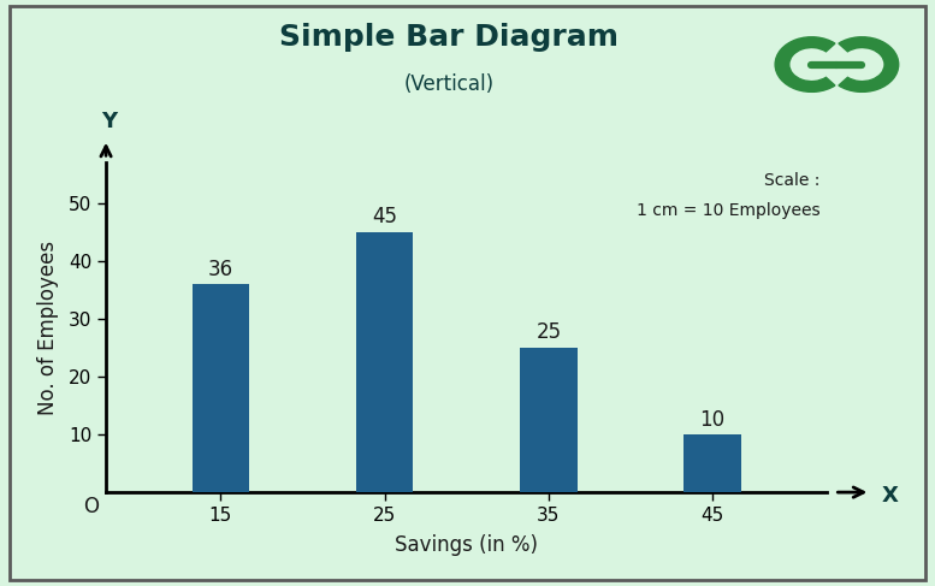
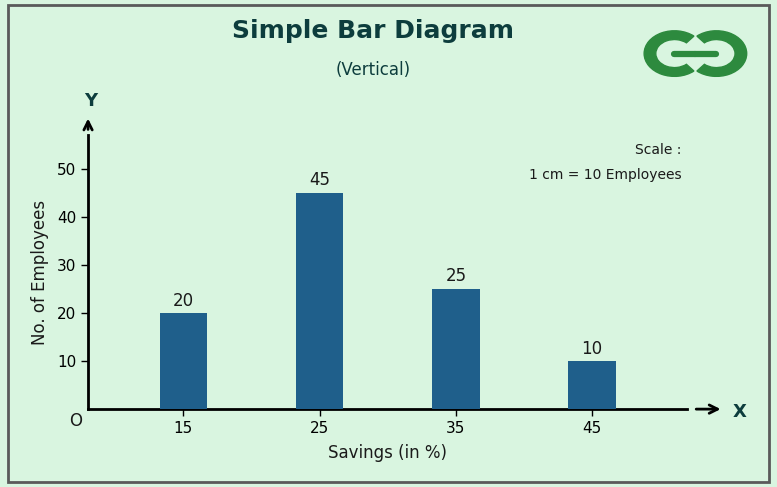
15: 36 -> 20
